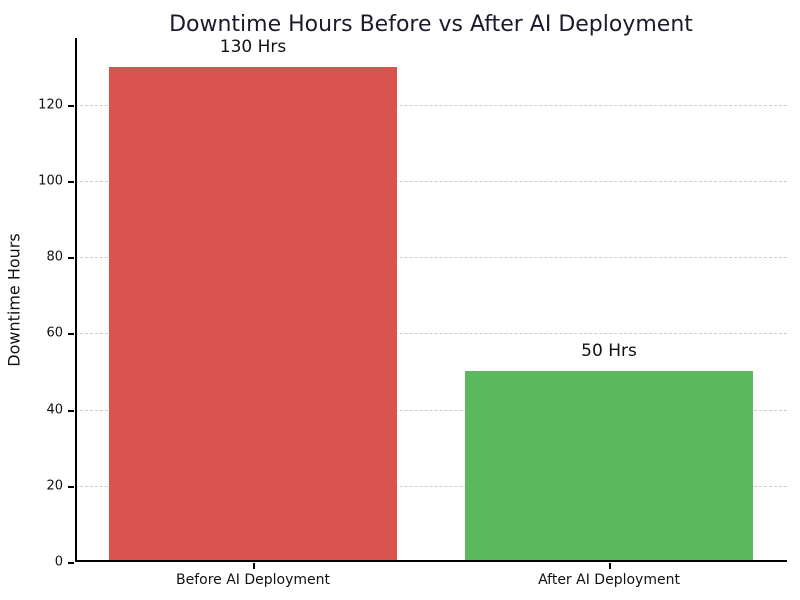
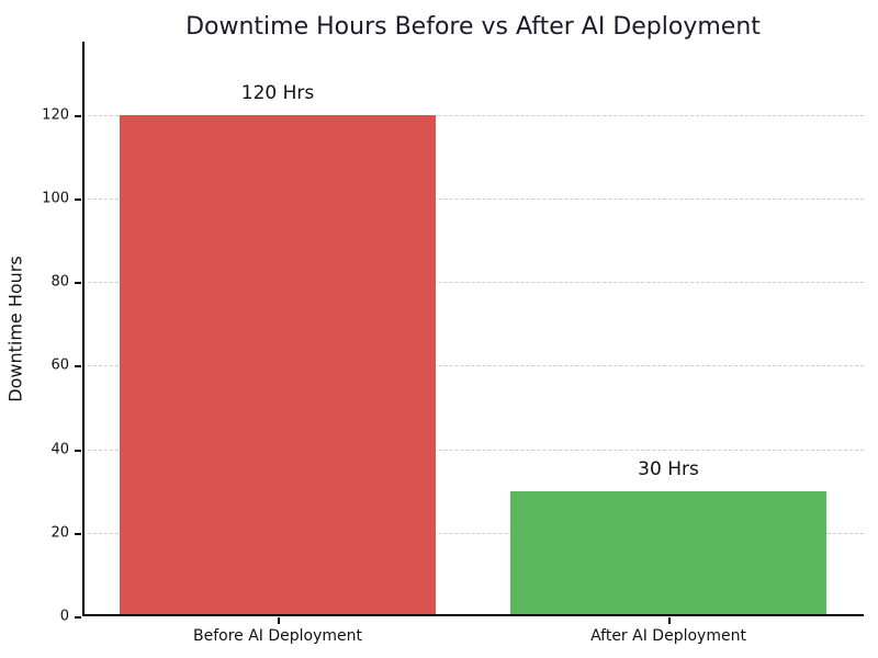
Before AI Deployment: 130 -> 120
After AI Deployment: 50 -> 30
